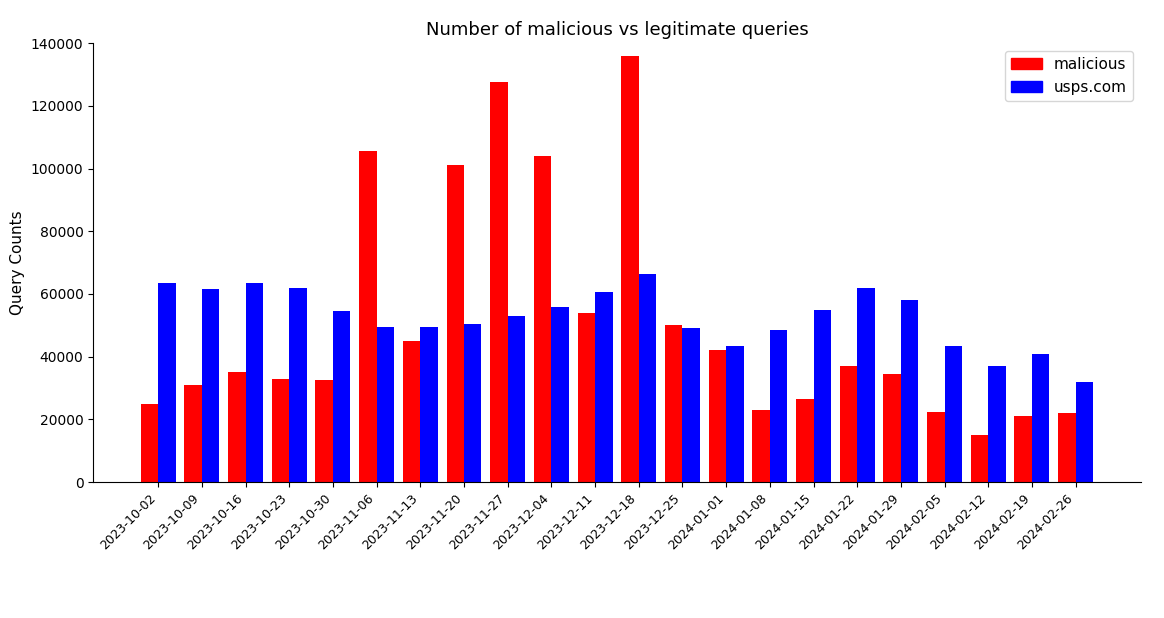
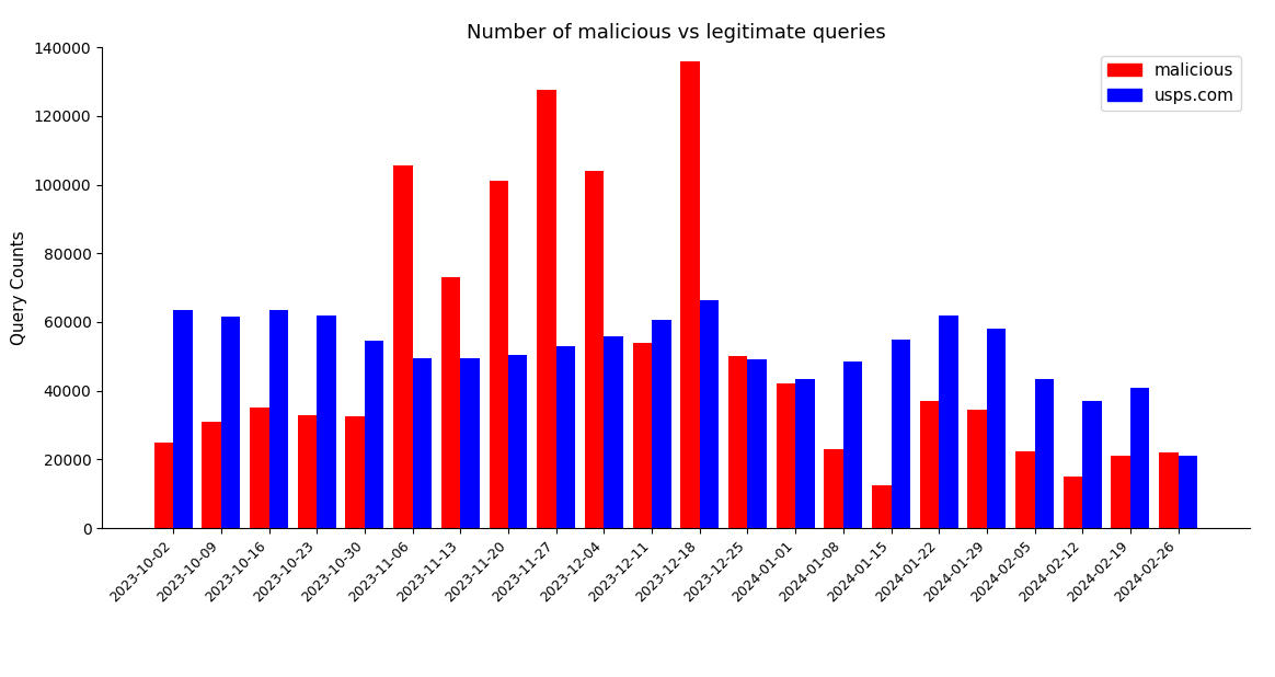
malicious/2023-11-13: 45000 -> 73000
malicious/2024-01-15: 26500 -> 12500
usps.com/2024-02-26: 32000 -> 21000
